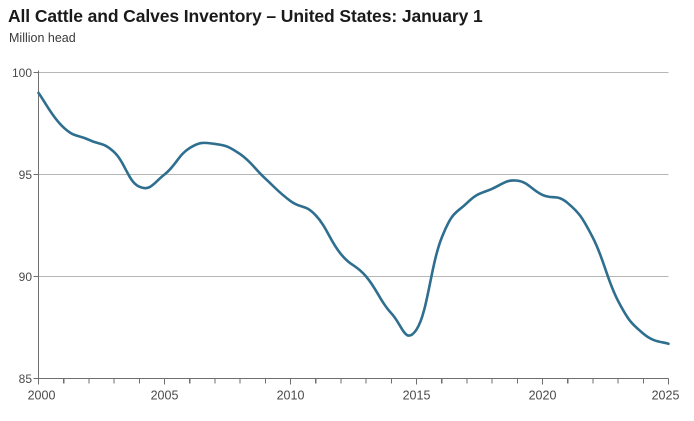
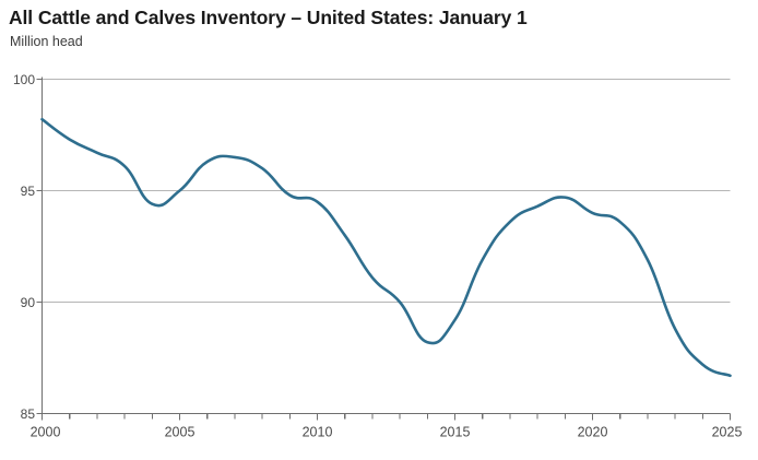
2000: 99.0 -> 98.2
2010: 93.7 -> 94.5
2015: 87.4 -> 89.2
